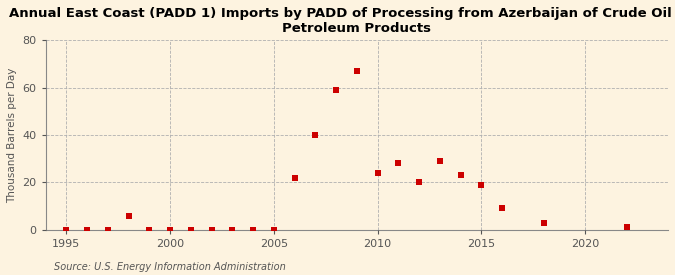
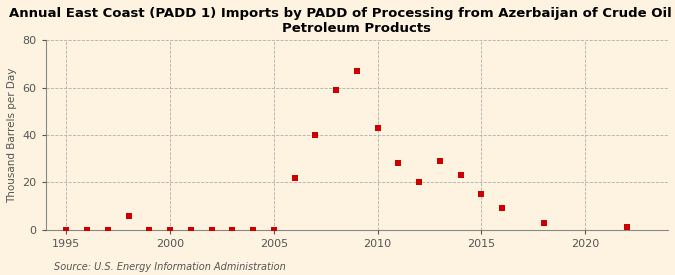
2010: 24 -> 43
2015: 19 -> 15
